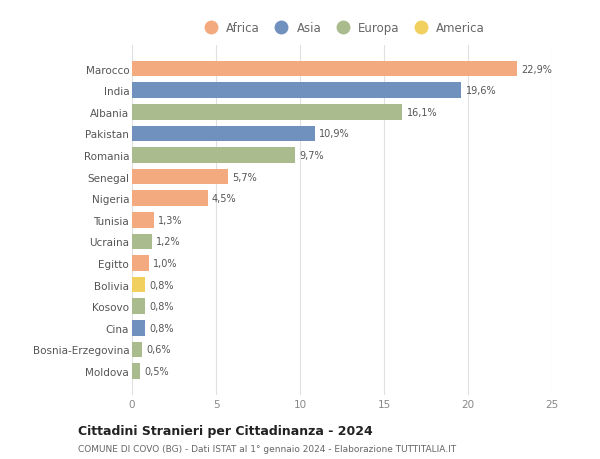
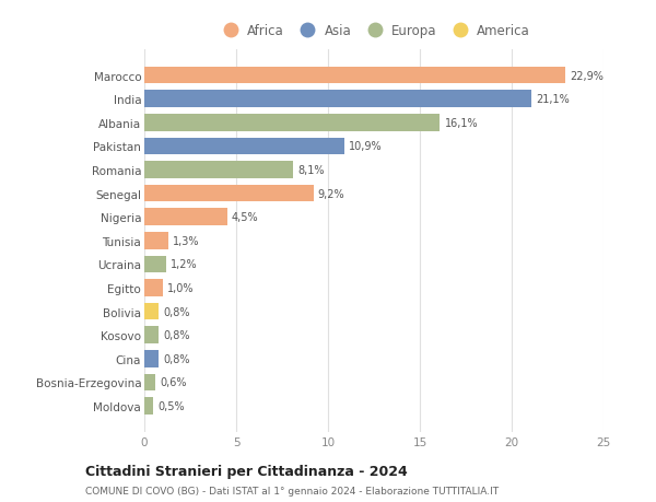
India: 19,6% -> 21,1%
Romania: 9,7% -> 8,1%
Senegal: 5,7% -> 9,2%
